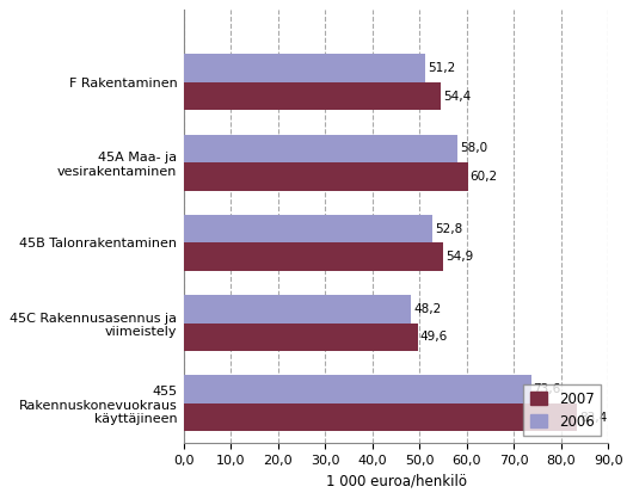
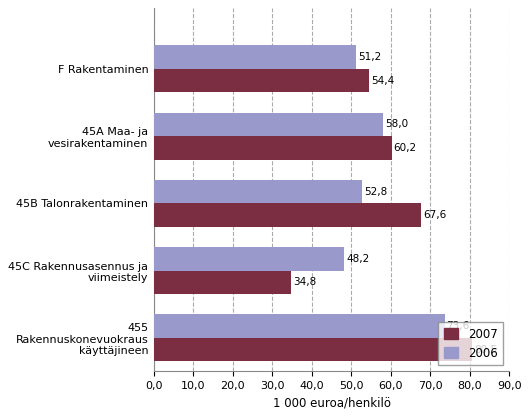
2007/45B Talonrakentaminen: 54,9 -> 67,6
2007/45C Rakennusasennus ja viimeistely: 49,6 -> 34,8
2007/455 Rakennuskonevuokraus käyttäjineen: 83,4 -> 80,5
